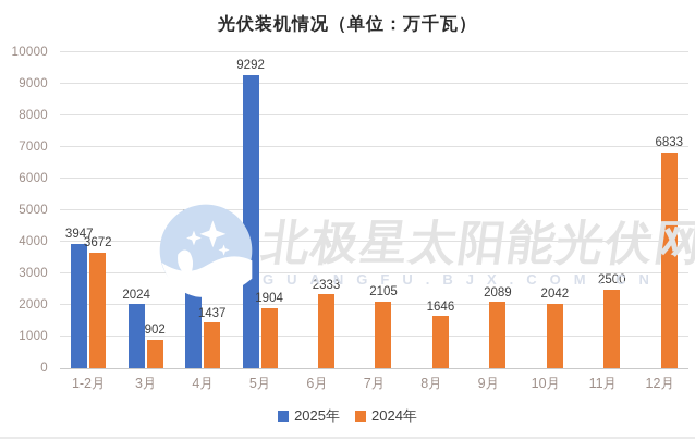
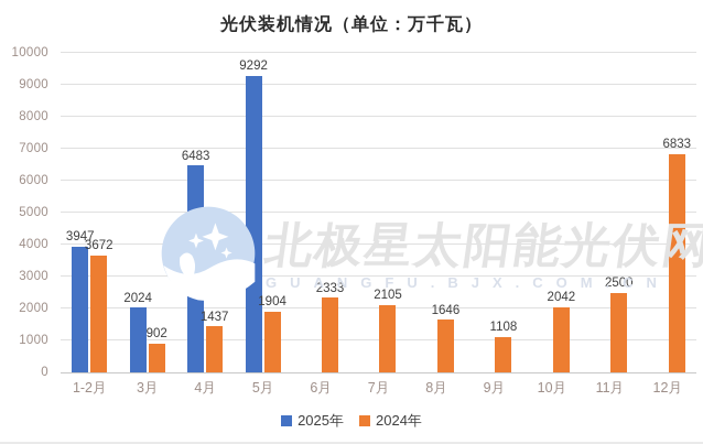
2025年/4月: 4522 -> 6483
2024年/9月: 2089 -> 1108
